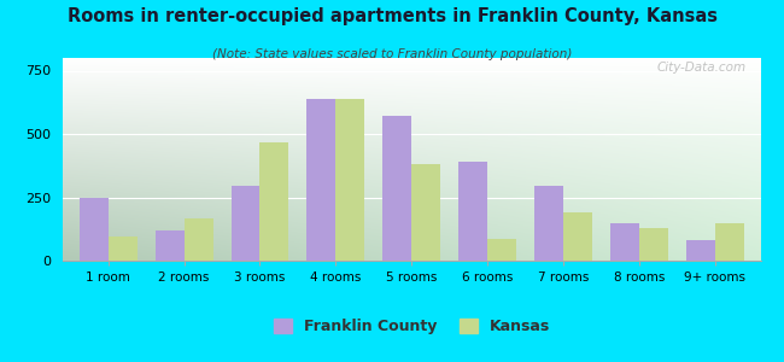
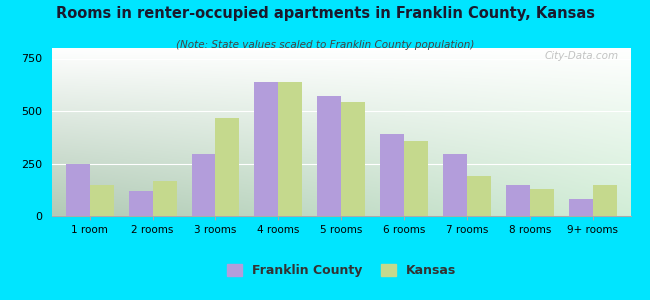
Kansas/1 room: 95 -> 148
Kansas/5 rooms: 380 -> 545
Kansas/6 rooms: 85 -> 355
